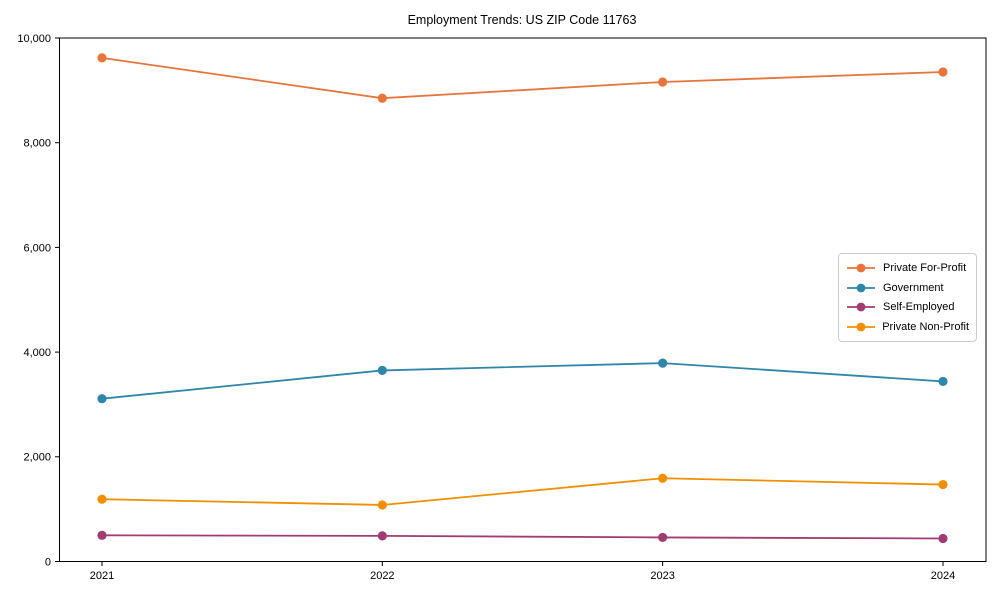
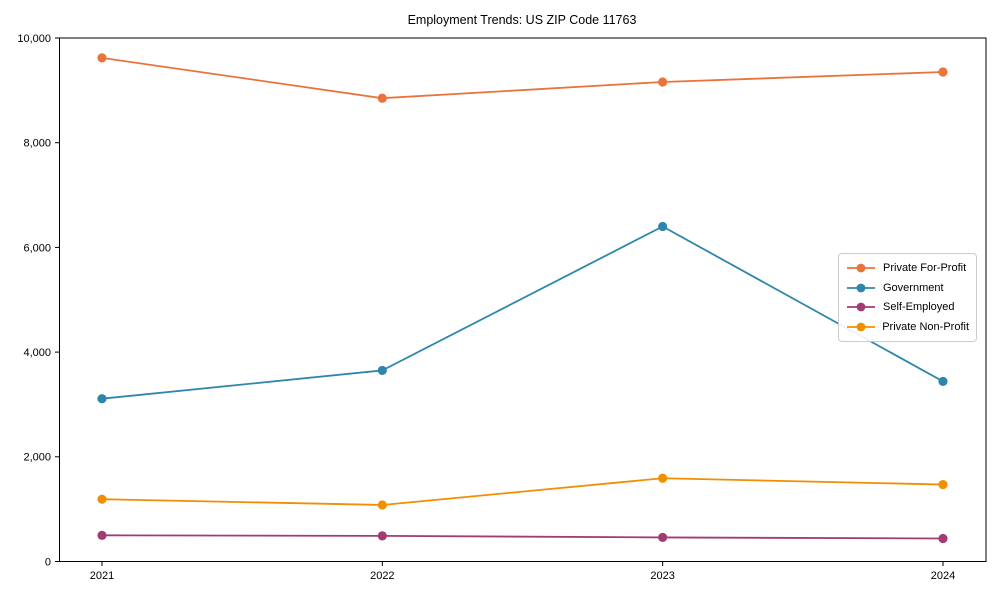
Government/2023: 3800 -> 6400
